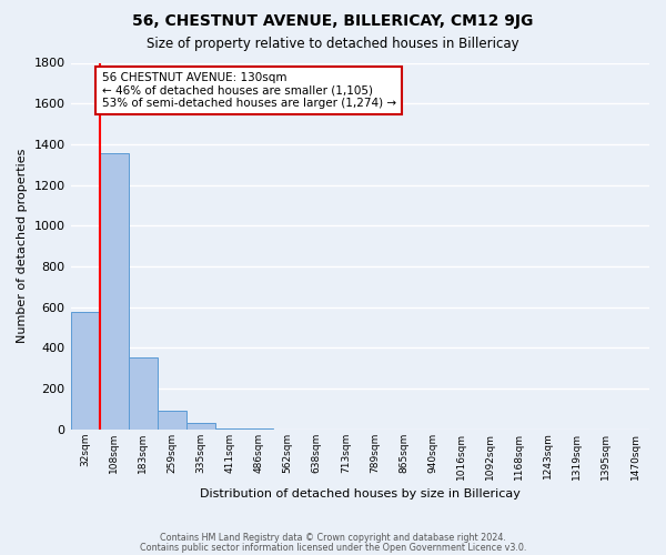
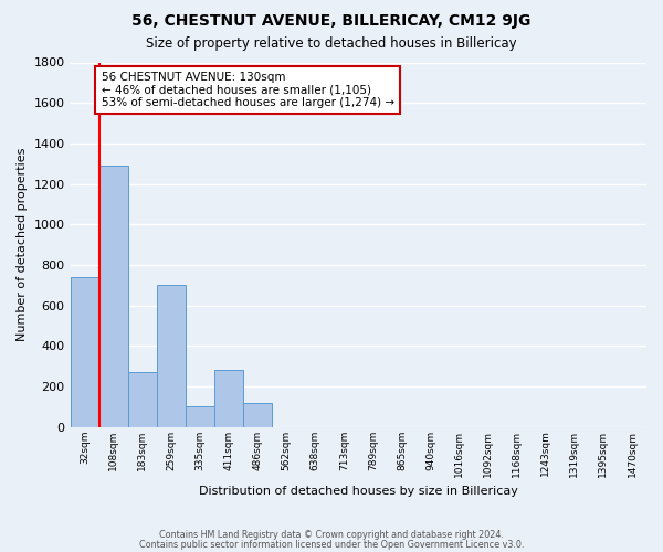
32sqm: 580 -> 740
108sqm: 1360 -> 1290
183sqm: 360 -> 270
259sqm: 90 -> 700
335sqm: 30 -> 100
411sqm: 0 -> 280
486sqm: 0 -> 120
